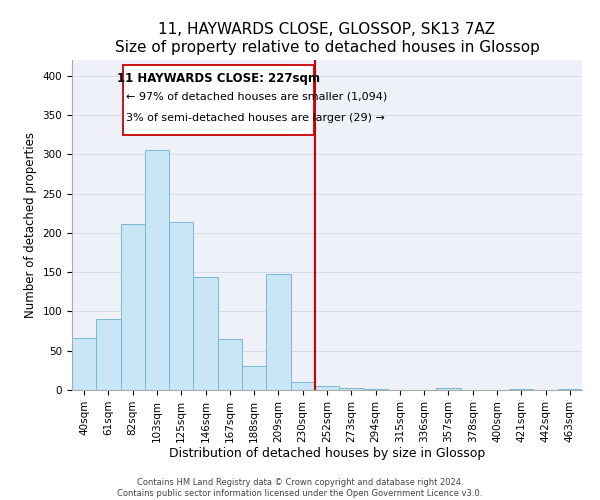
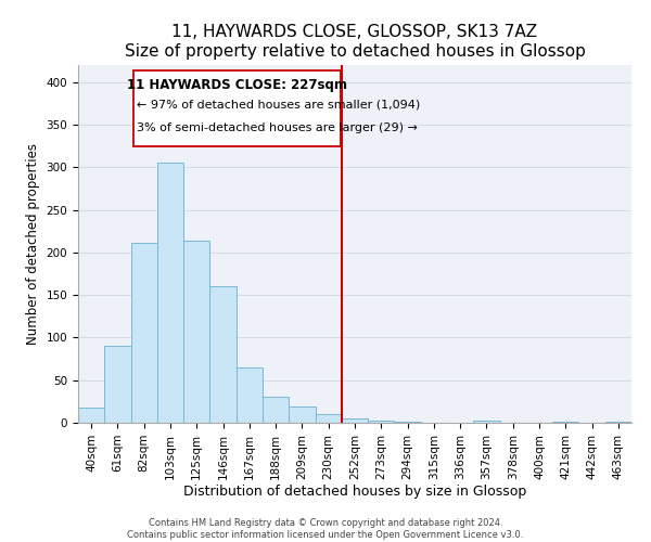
40sqm: 66 -> 18
146sqm: 144 -> 161
209sqm: 148 -> 19
